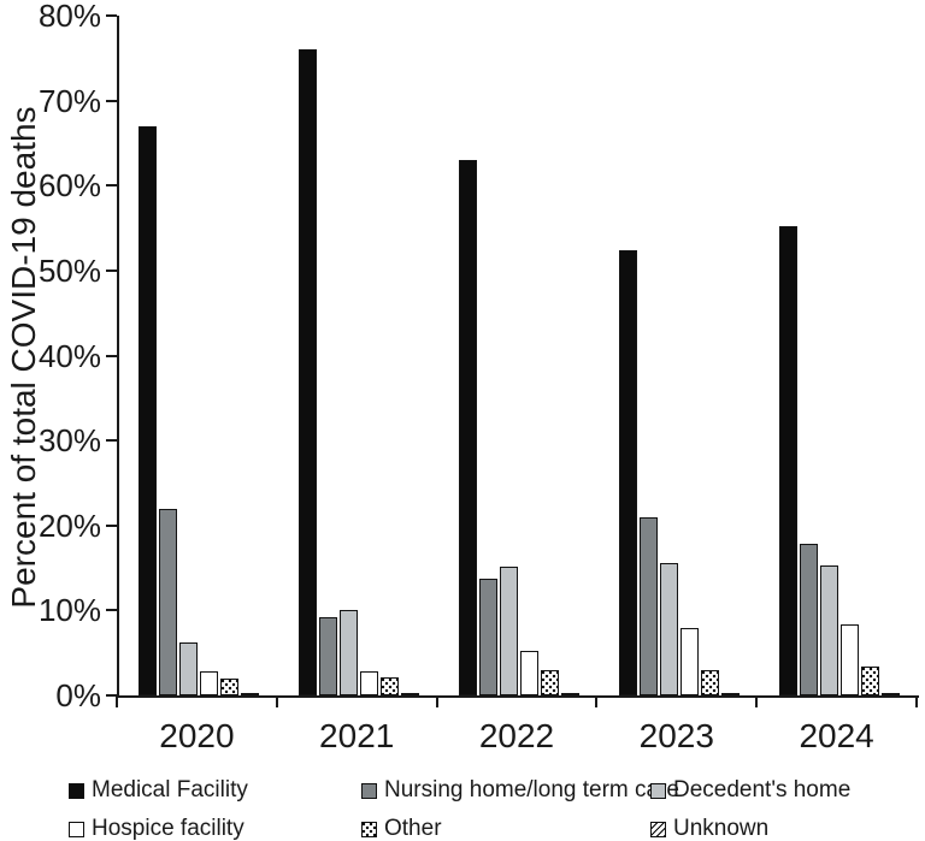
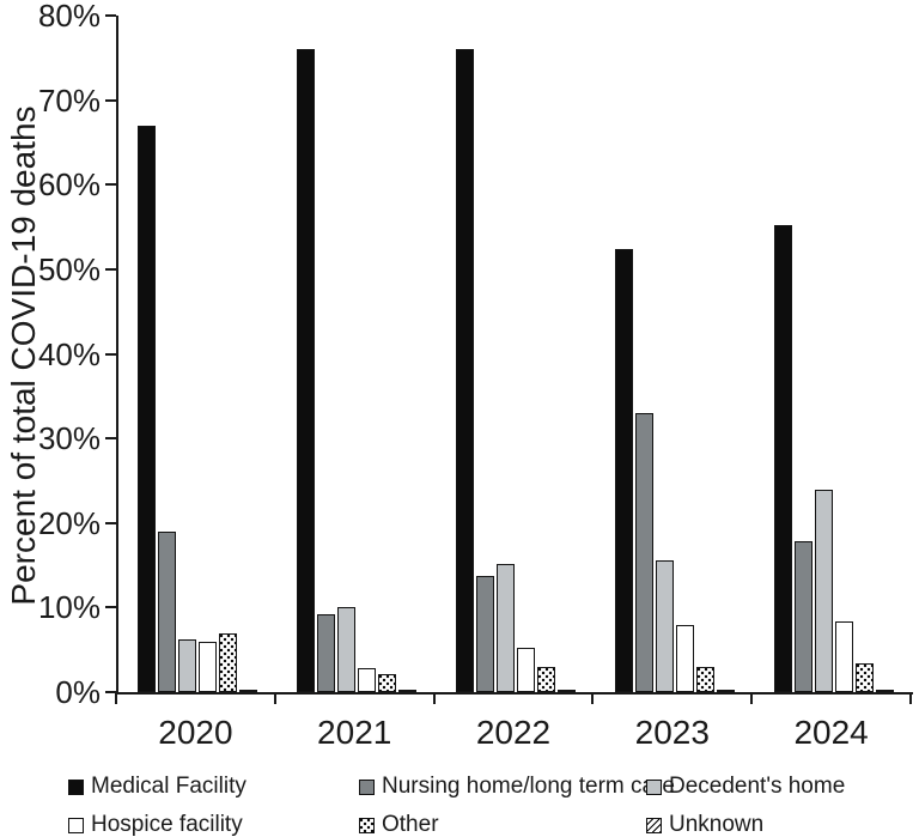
Nursing home/long term care/2020: 22% -> 19%
Hospice facility/2020: 3% -> 6%
Other/2020: 2% -> 7%
Medical Facility/2022: 63% -> 76%
Nursing home/long term care/2023: 21% -> 33%
Decedent's home/2024: 15% -> 24%
